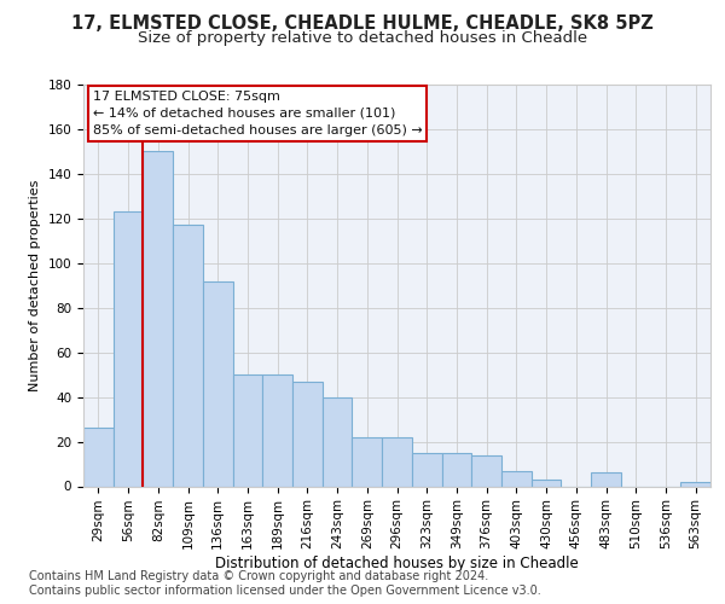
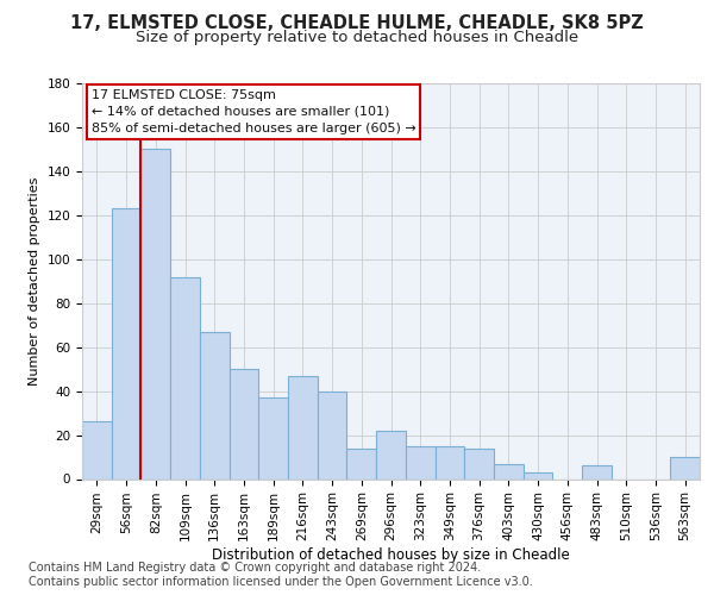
109sqm: 117 -> 92
136sqm: 92 -> 67
189sqm: 50 -> 37
269sqm: 22 -> 14
563sqm: 2 -> 10
